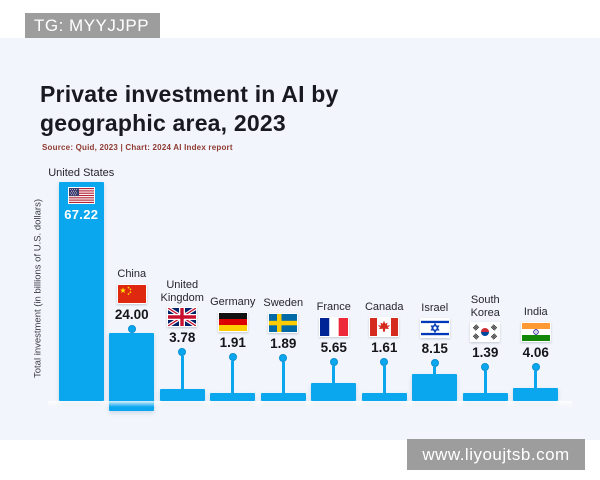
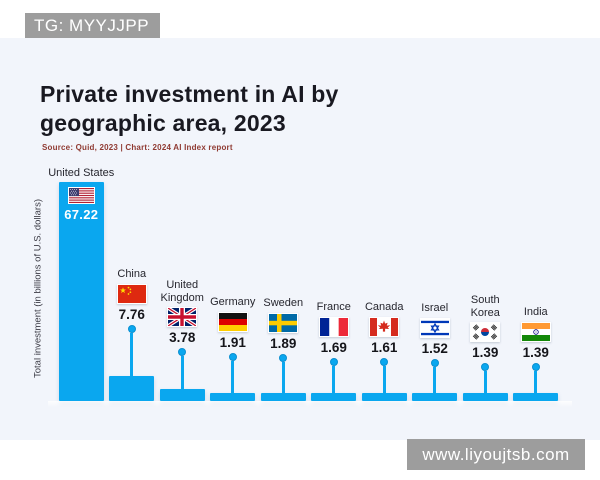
China: 24.00 -> 7.76
France: 5.65 -> 1.69
Israel: 8.15 -> 1.52
India: 4.06 -> 1.39
